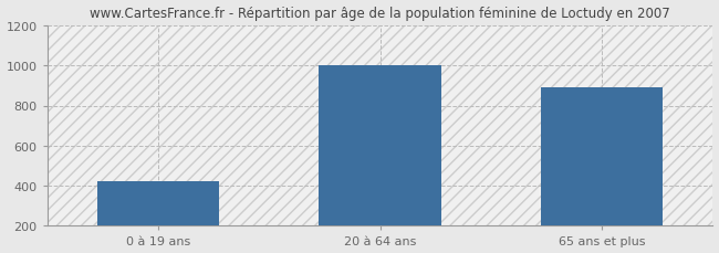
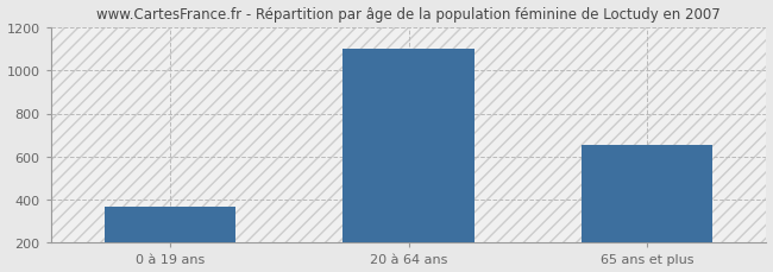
0 à 19 ans: 420 -> 370
20 à 64 ans: 1000 -> 1100
65 ans et plus: 890 -> 660
